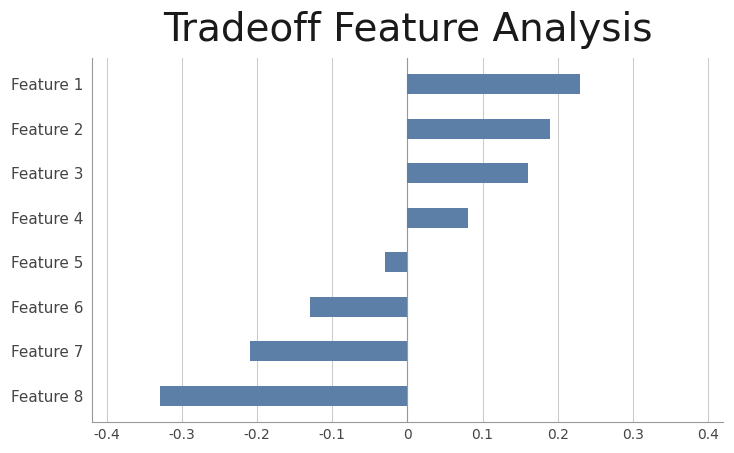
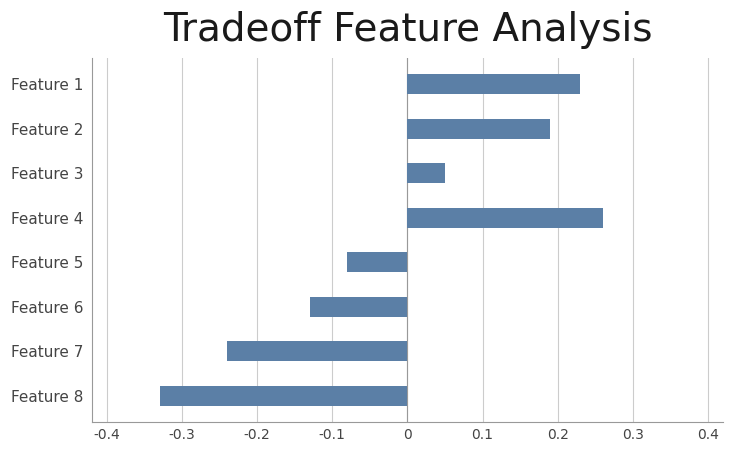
Feature 3: 0.16 -> 0.05
Feature 4: 0.08 -> 0.26
Feature 5: -0.03 -> -0.08
Feature 7: -0.21 -> -0.24
